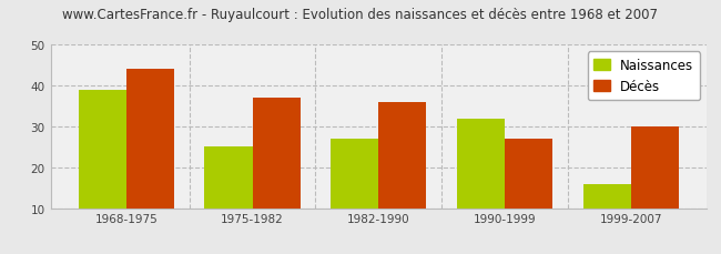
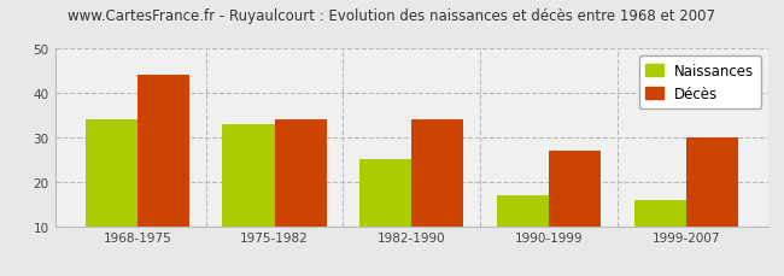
Naissances/1968-1975: 39 -> 34
Naissances/1975-1982: 25 -> 33
Décès/1975-1982: 37 -> 34
Naissances/1982-1990: 27 -> 25
Décès/1982-1990: 36 -> 34
Naissances/1990-1999: 32 -> 17
